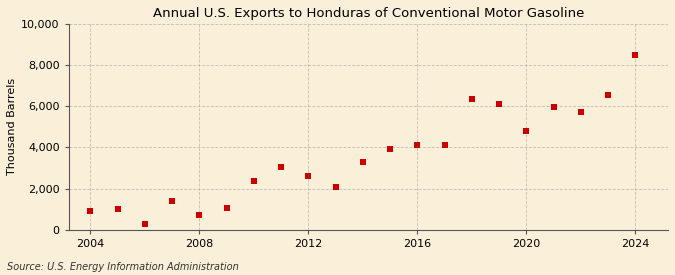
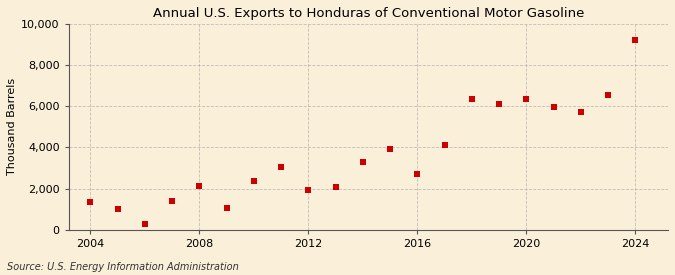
2004: 900 -> 1,350
2008: 700 -> 2,150
2012: 2,600 -> 1,950
2016: 4,100 -> 2,700
2020: 4,800 -> 6,350
2024: 8,500 -> 9,200
